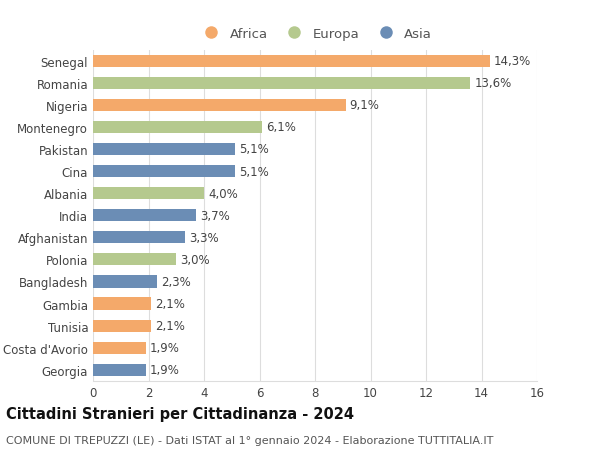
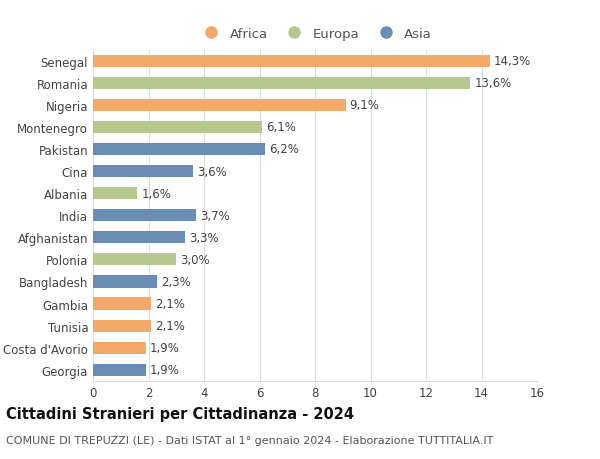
Pakistan: 5,1% -> 6,2%
Cina: 5,1% -> 3,6%
Albania: 4,0% -> 1,6%
